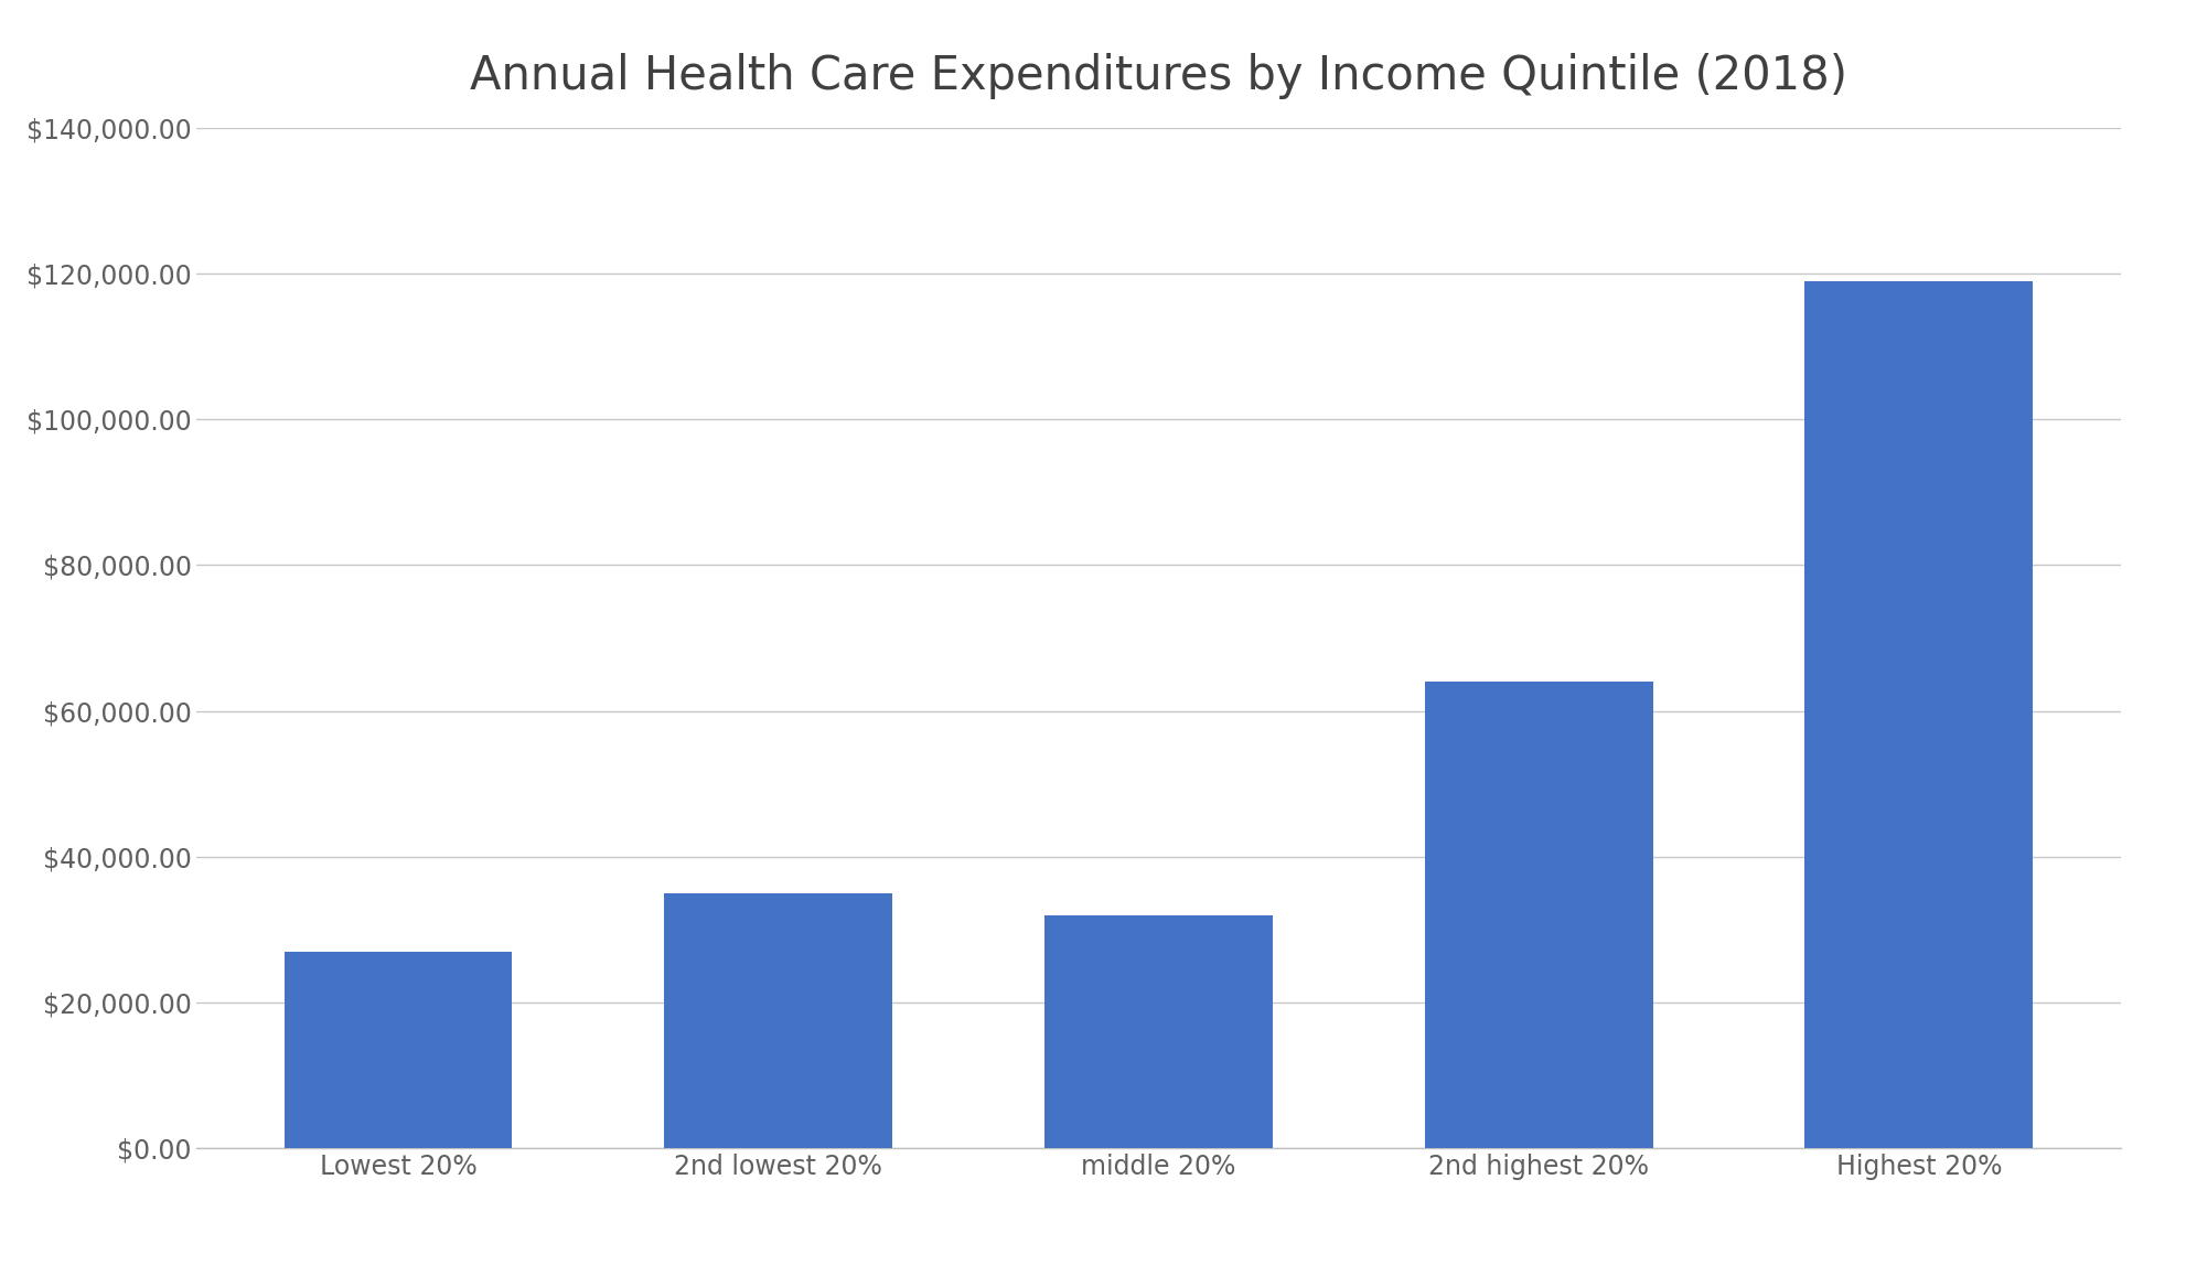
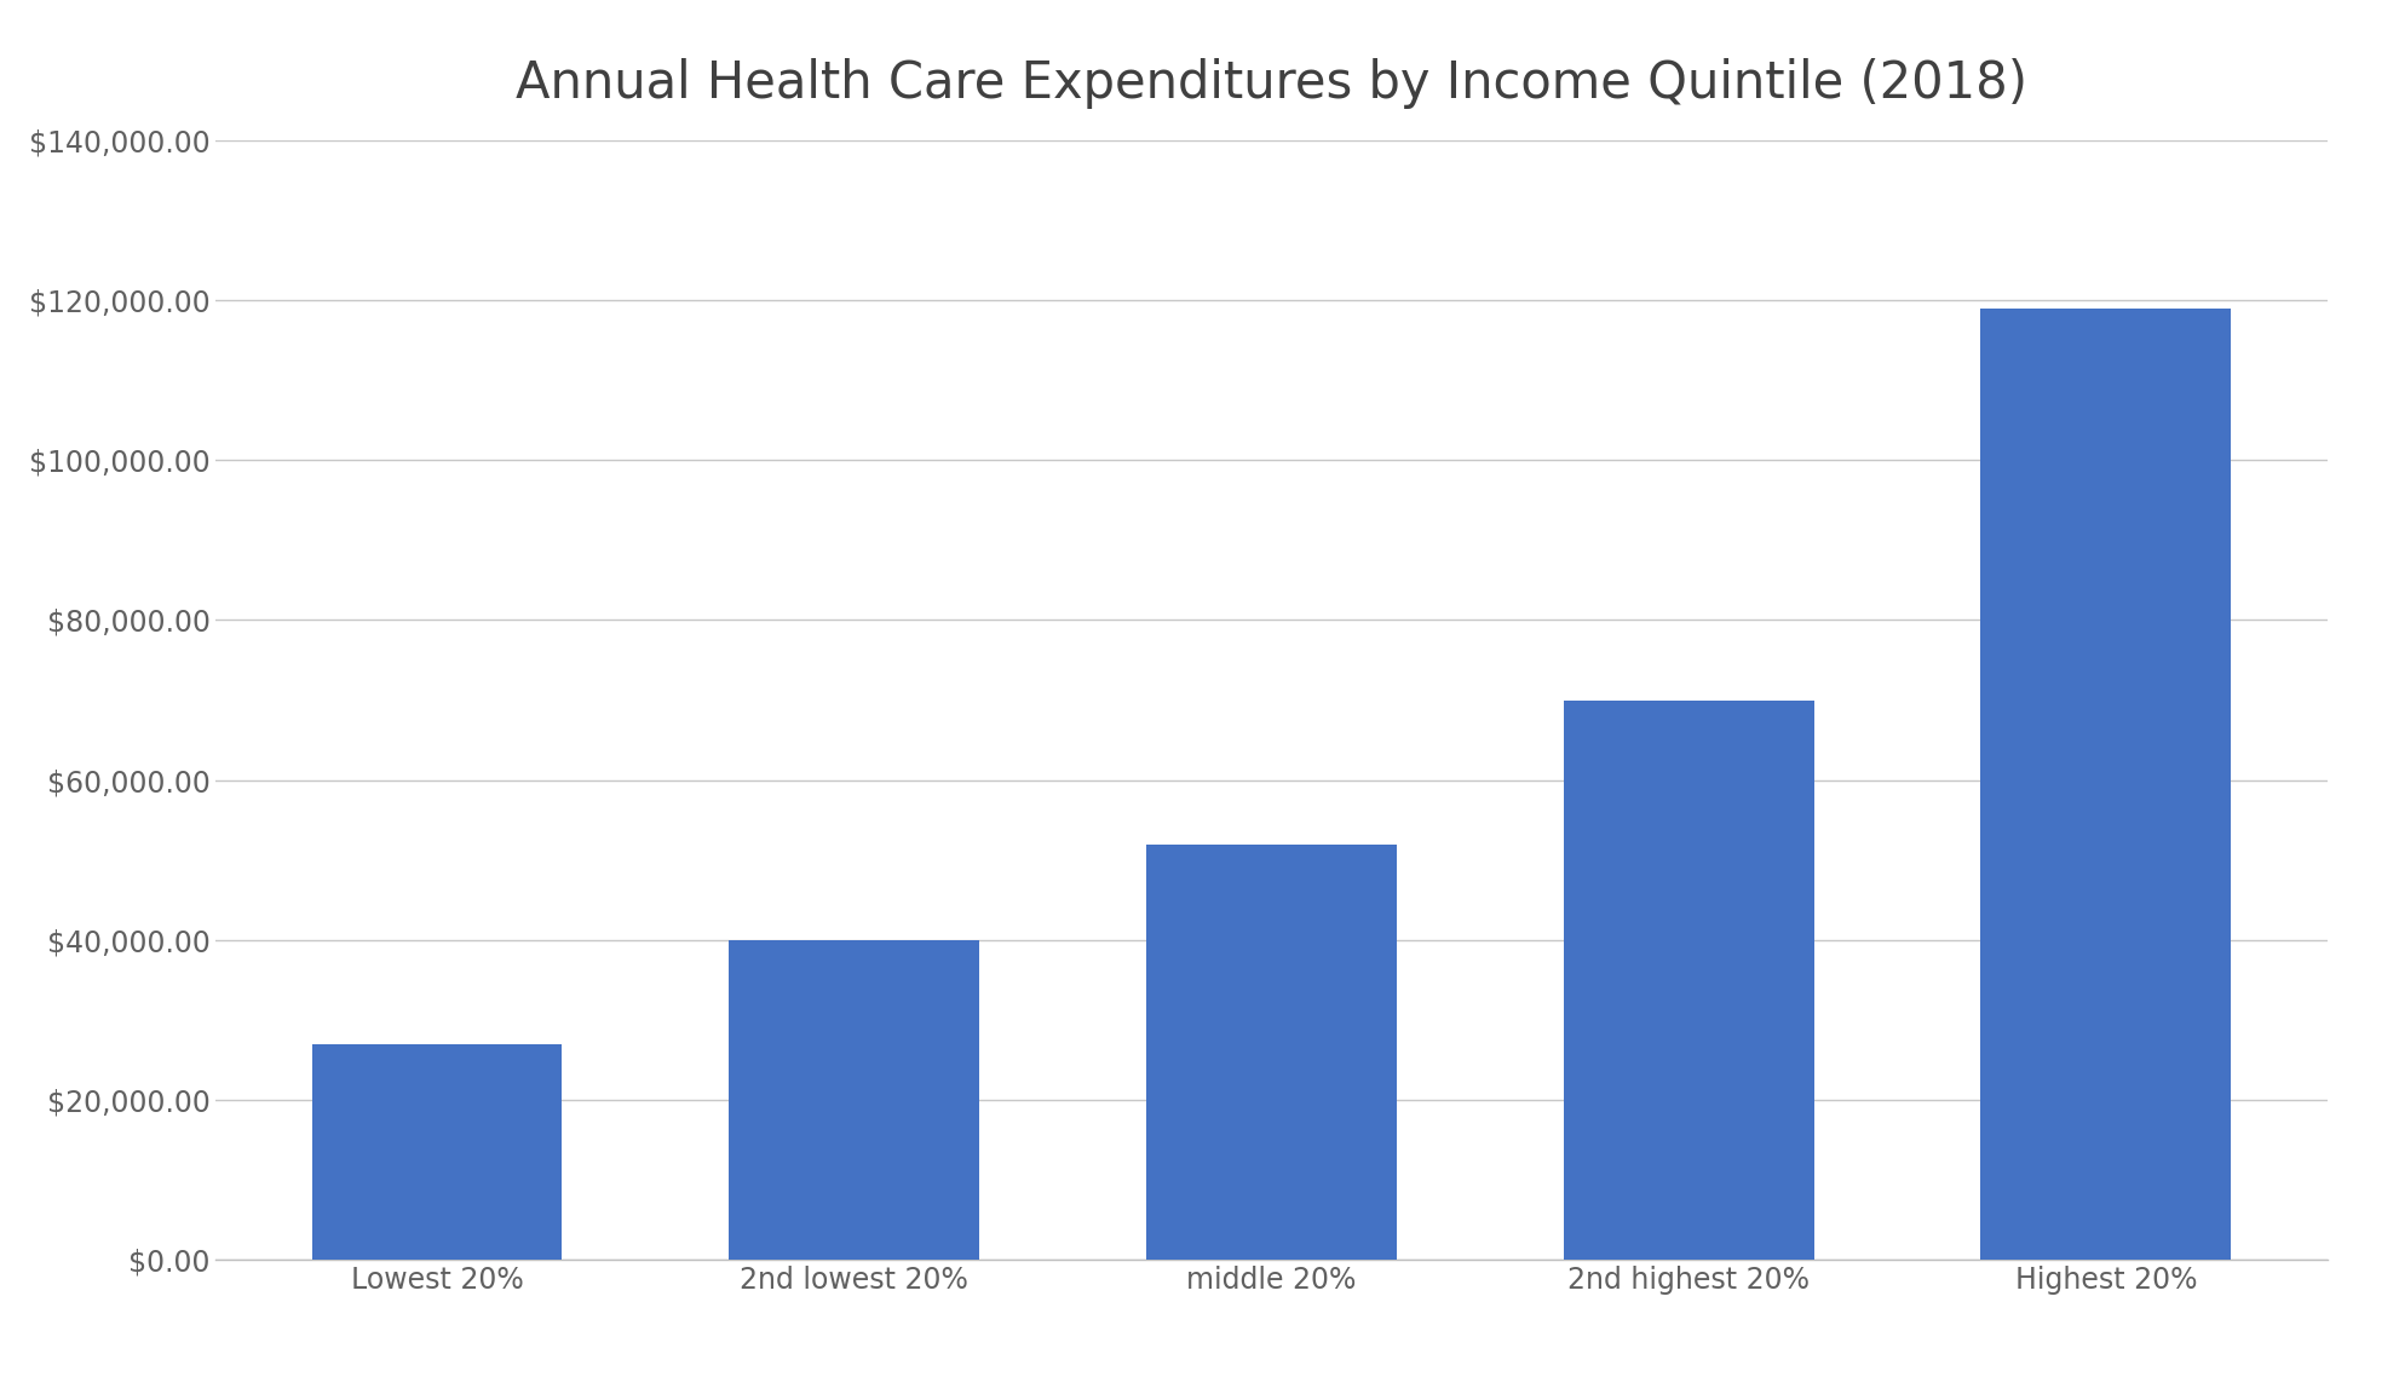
2nd lowest 20%: $35,000 -> $40,000
middle 20%: $32,000 -> $52,000
2nd highest 20%: $64,000 -> $70,000
